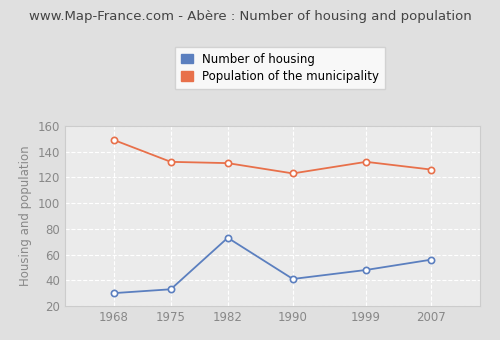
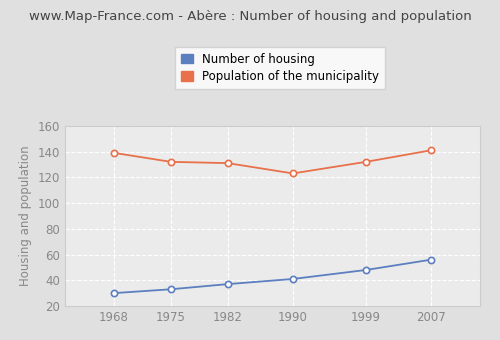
Population of the municipality/1968: 149 -> 139
Number of housing/1982: 73 -> 37
Population of the municipality/2007: 126 -> 141
